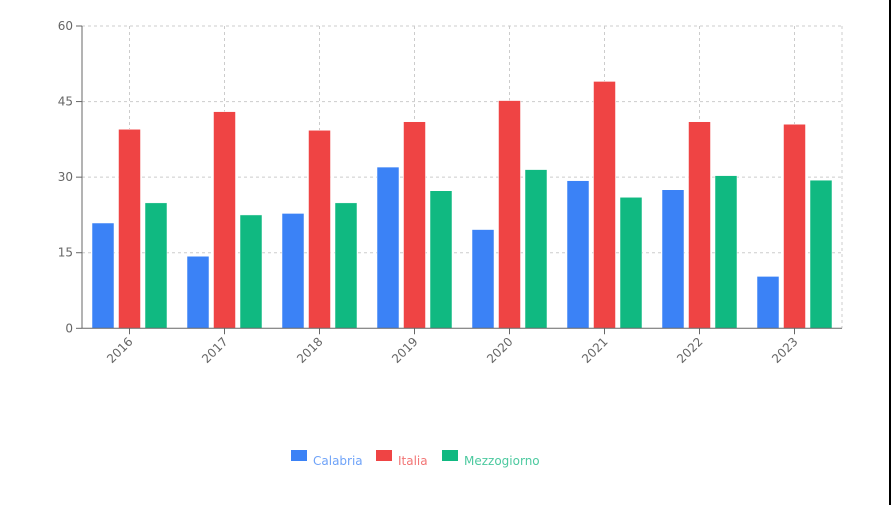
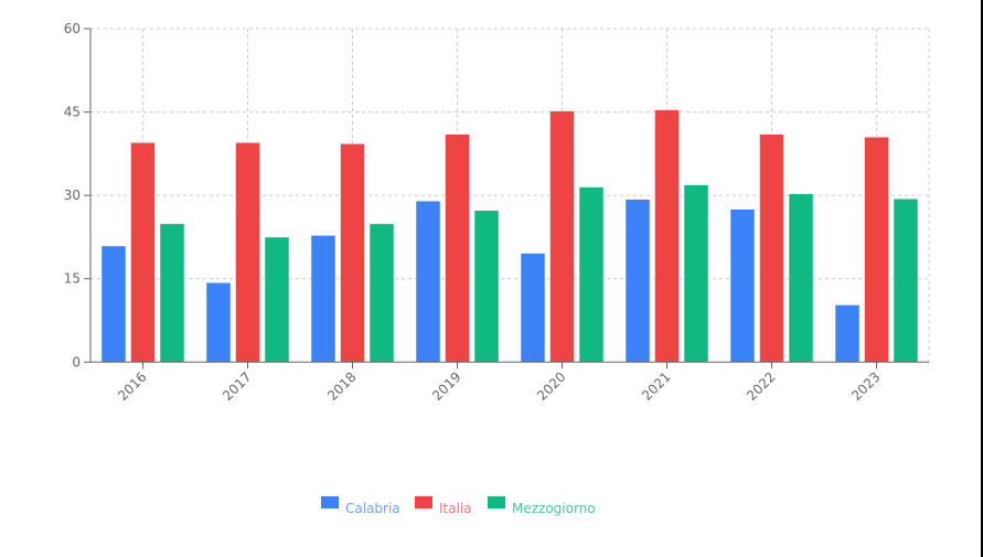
Italia/2017: 43 -> 40
Calabria/2019: 32 -> 29
Italia/2021: 49 -> 45
Mezzogiorno/2021: 26 -> 32
